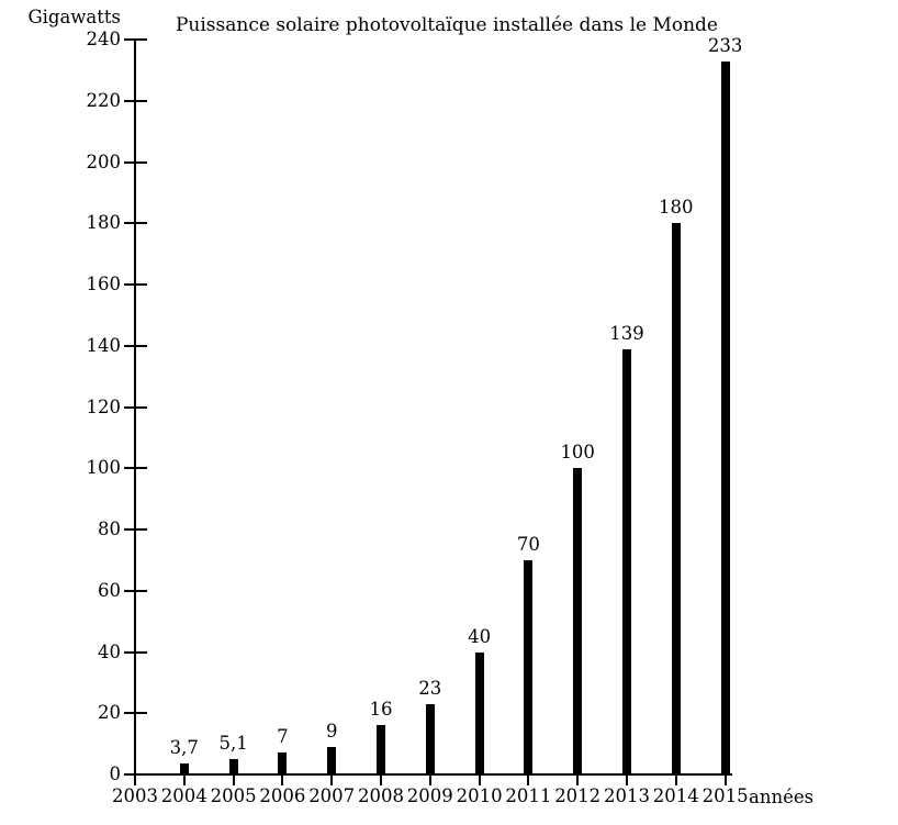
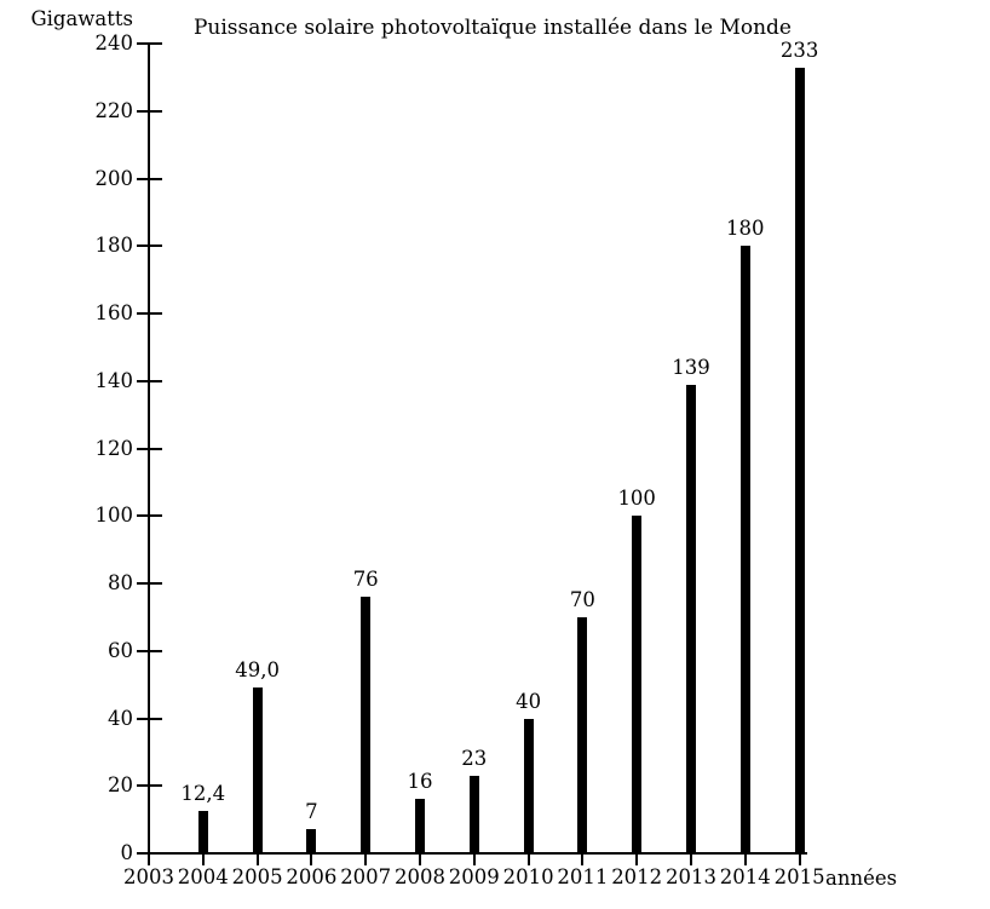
2004: 3,7 -> 12,4
2005: 5,1 -> 49,0
2007: 9 -> 76
